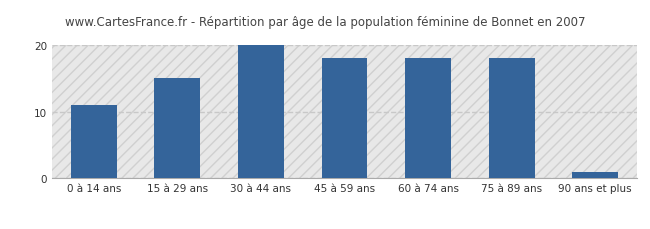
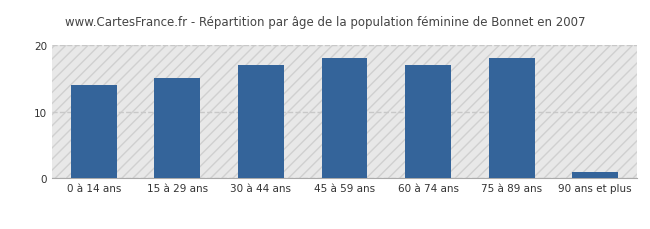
0 à 14 ans: 11 -> 14
30 à 44 ans: 20 -> 17
60 à 74 ans: 18 -> 17
